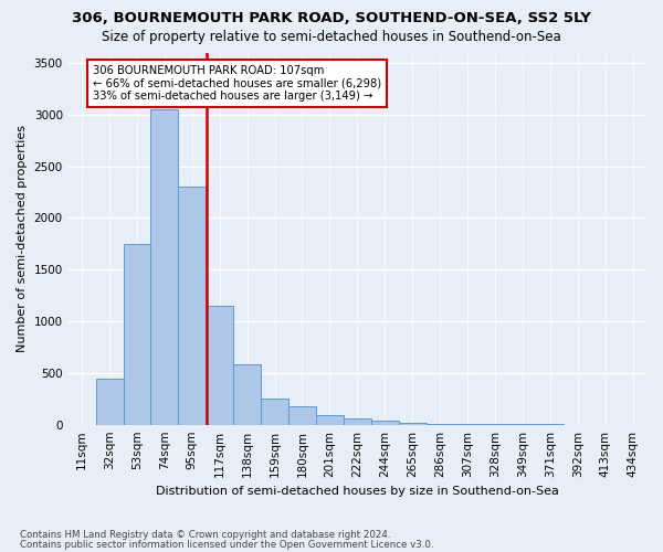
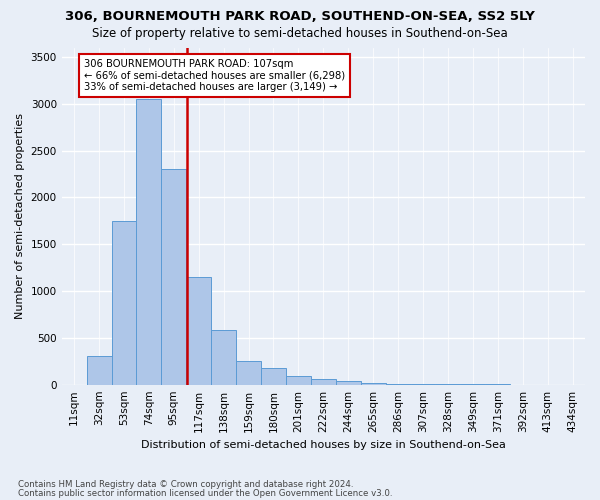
32sqm: 440 -> 310
